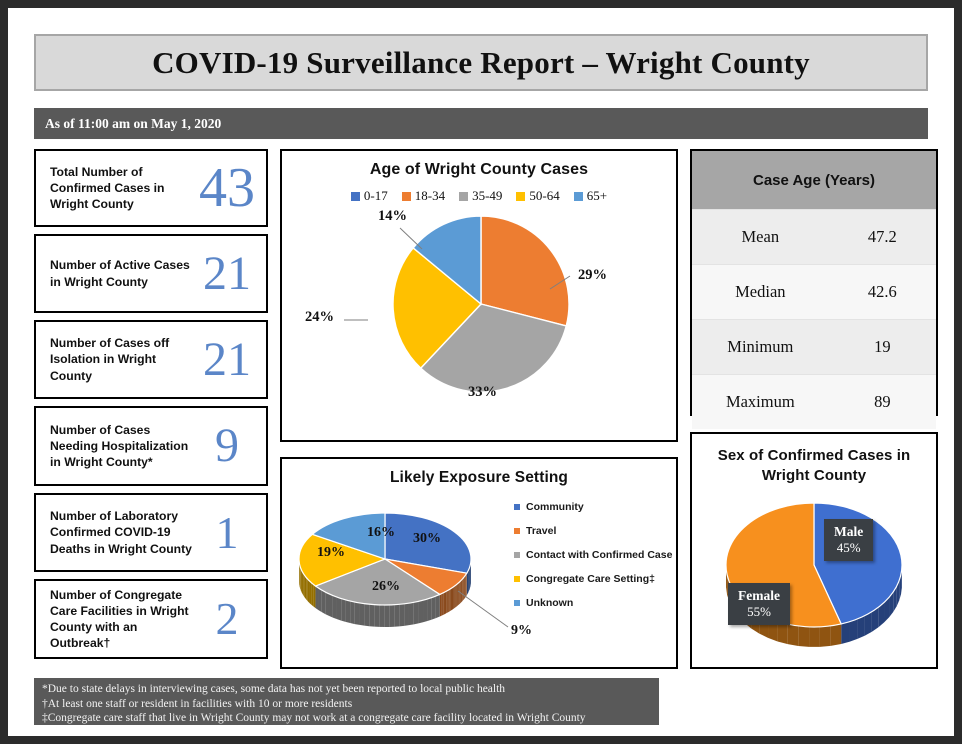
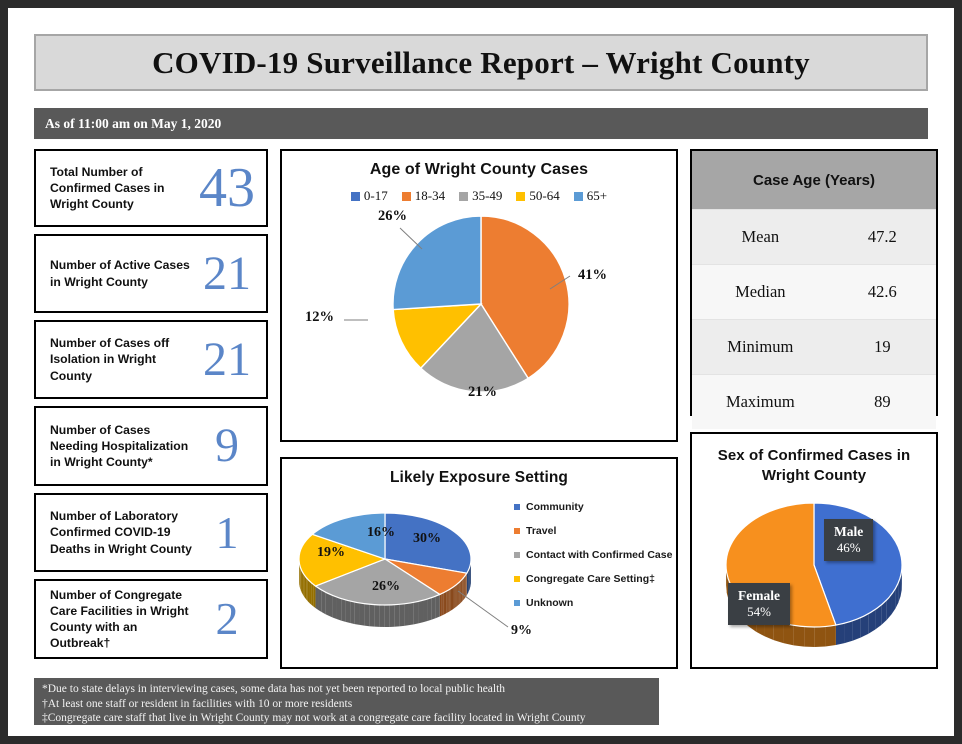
Age of Wright County Cases/18-34: 29% -> 41%
Age of Wright County Cases/35-49: 33% -> 21%
Age of Wright County Cases/50-64: 24% -> 12%
Age of Wright County Cases/65+: 14% -> 26%
Sex of Confirmed Cases in Wright County/Male: 45% -> 46%
Sex of Confirmed Cases in Wright County/Female: 55% -> 54%
